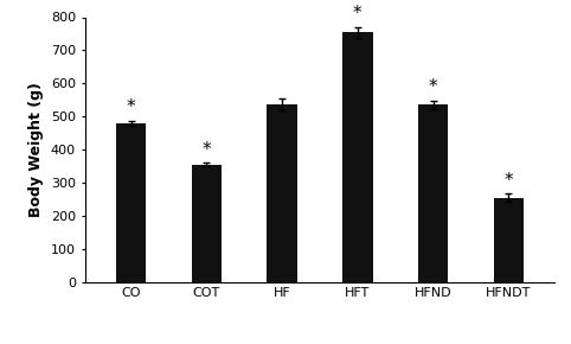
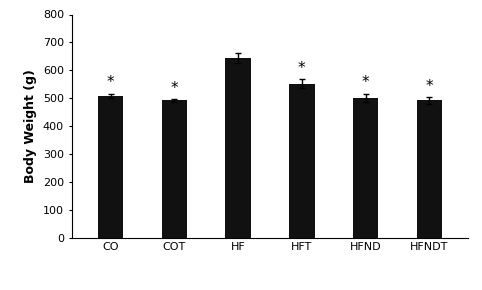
CO: 480 -> 508
COT: 355 -> 492
HF: 535 -> 643
HFT: 755 -> 552
HFND: 535 -> 502
HFNDT: 255 -> 492
